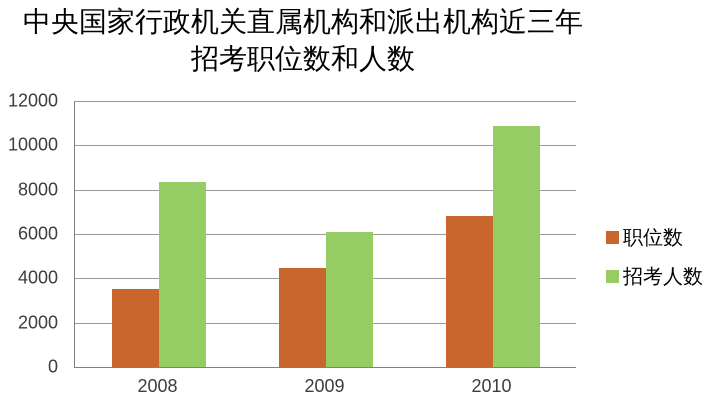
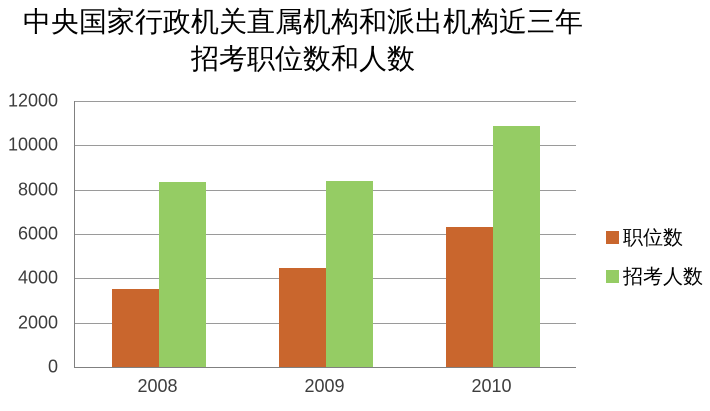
招考人数/2009: 6100 -> 8400
职位数/2010: 6800 -> 6300
